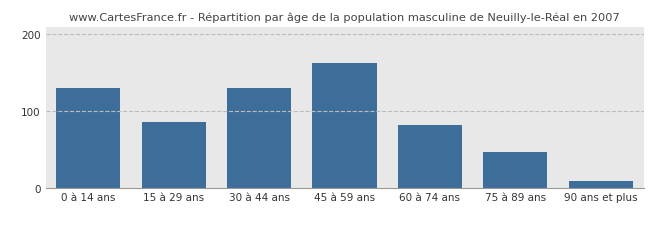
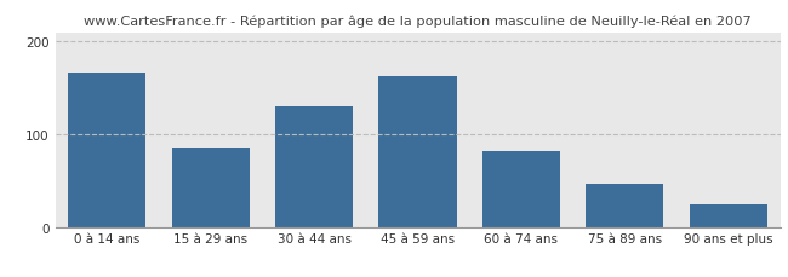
0 à 14 ans: 130 -> 166
90 ans et plus: 8 -> 24
